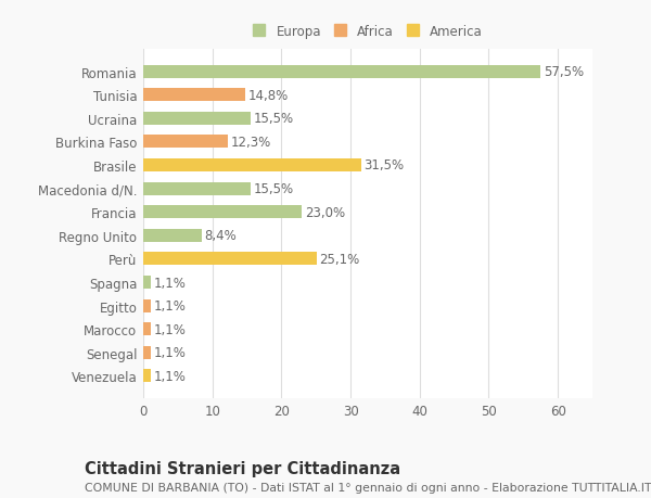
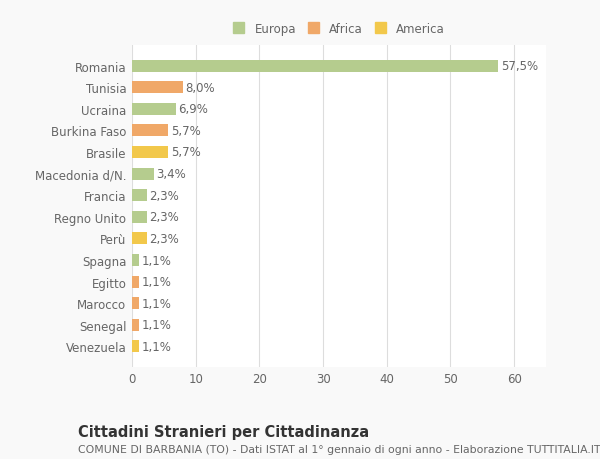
Tunisia: 14,8% -> 8,0%
Ucraina: 15,5% -> 6,9%
Burkina Faso: 12,3% -> 5,7%
Brasile: 31,5% -> 5,7%
Macedonia d/N.: 15,5% -> 3,4%
Francia: 23,0% -> 2,3%
Regno Unito: 8,4% -> 2,3%
Perù: 25,1% -> 2,3%
